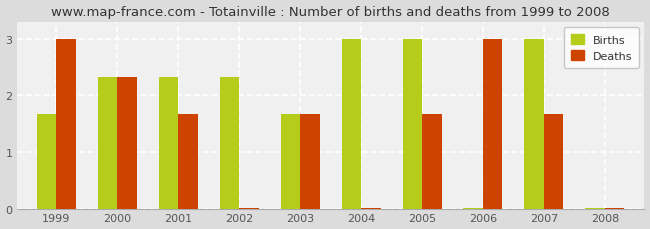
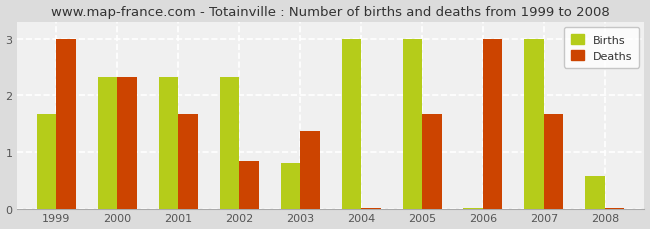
Deaths/2002: 0.03 -> 0.84
Births/2003: 1.67 -> 0.82
Deaths/2003: 1.67 -> 1.38
Births/2008: 0.03 -> 0.58
